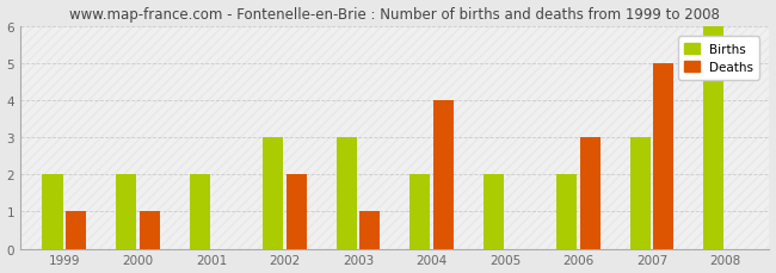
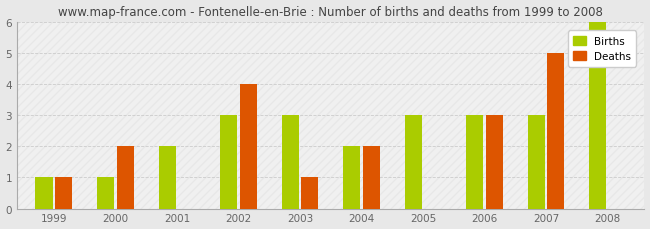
Births/1999: 2 -> 1
Births/2000: 2 -> 1
Deaths/2000: 1 -> 2
Deaths/2002: 2 -> 4
Deaths/2004: 4 -> 2
Births/2005: 2 -> 3
Births/2006: 2 -> 3
